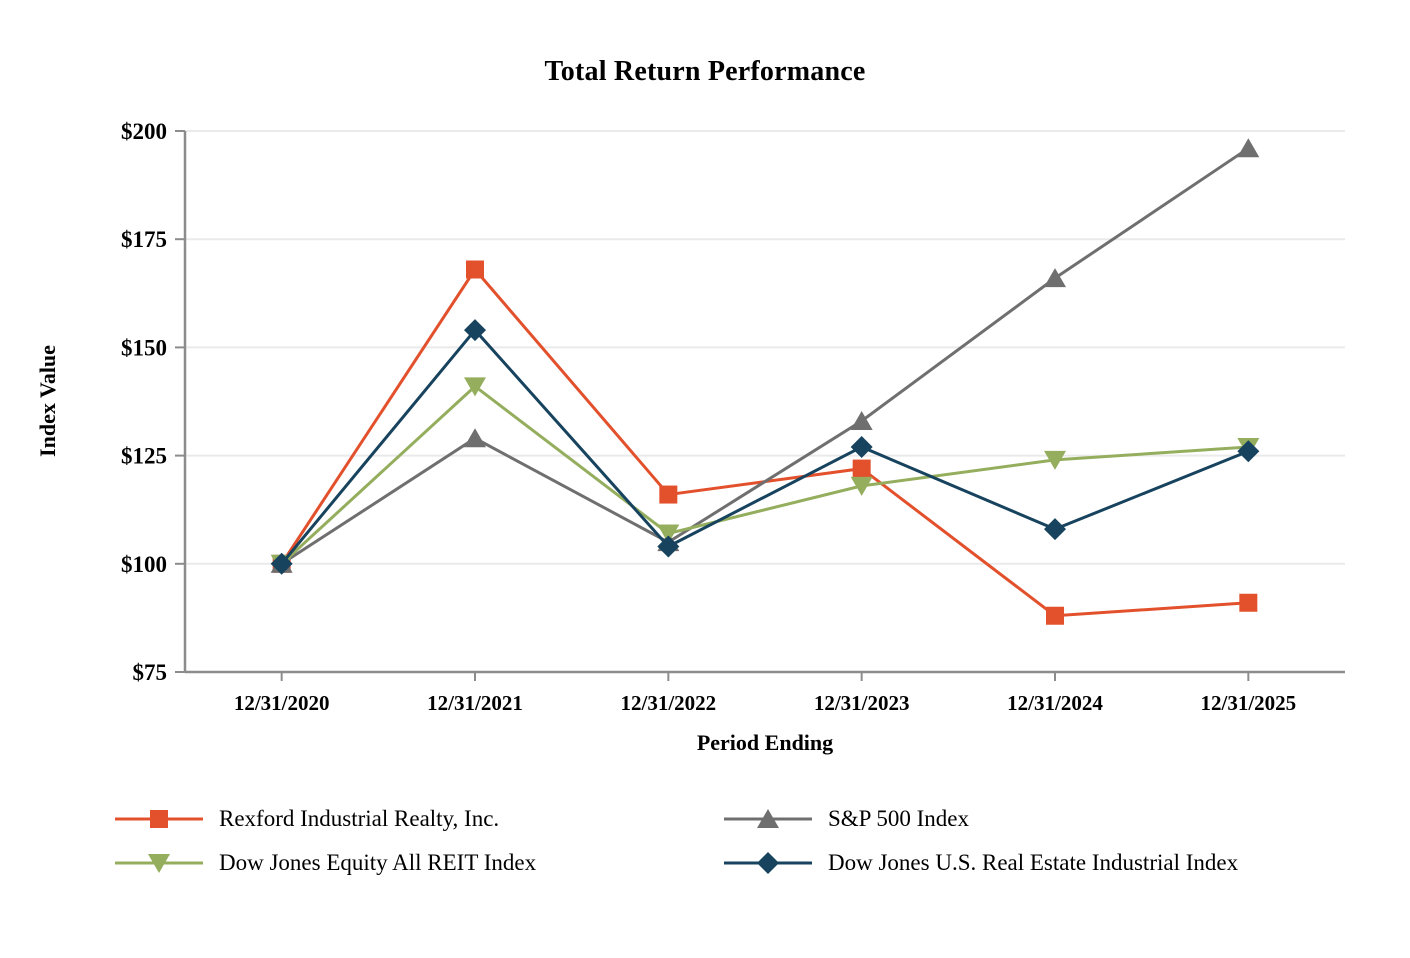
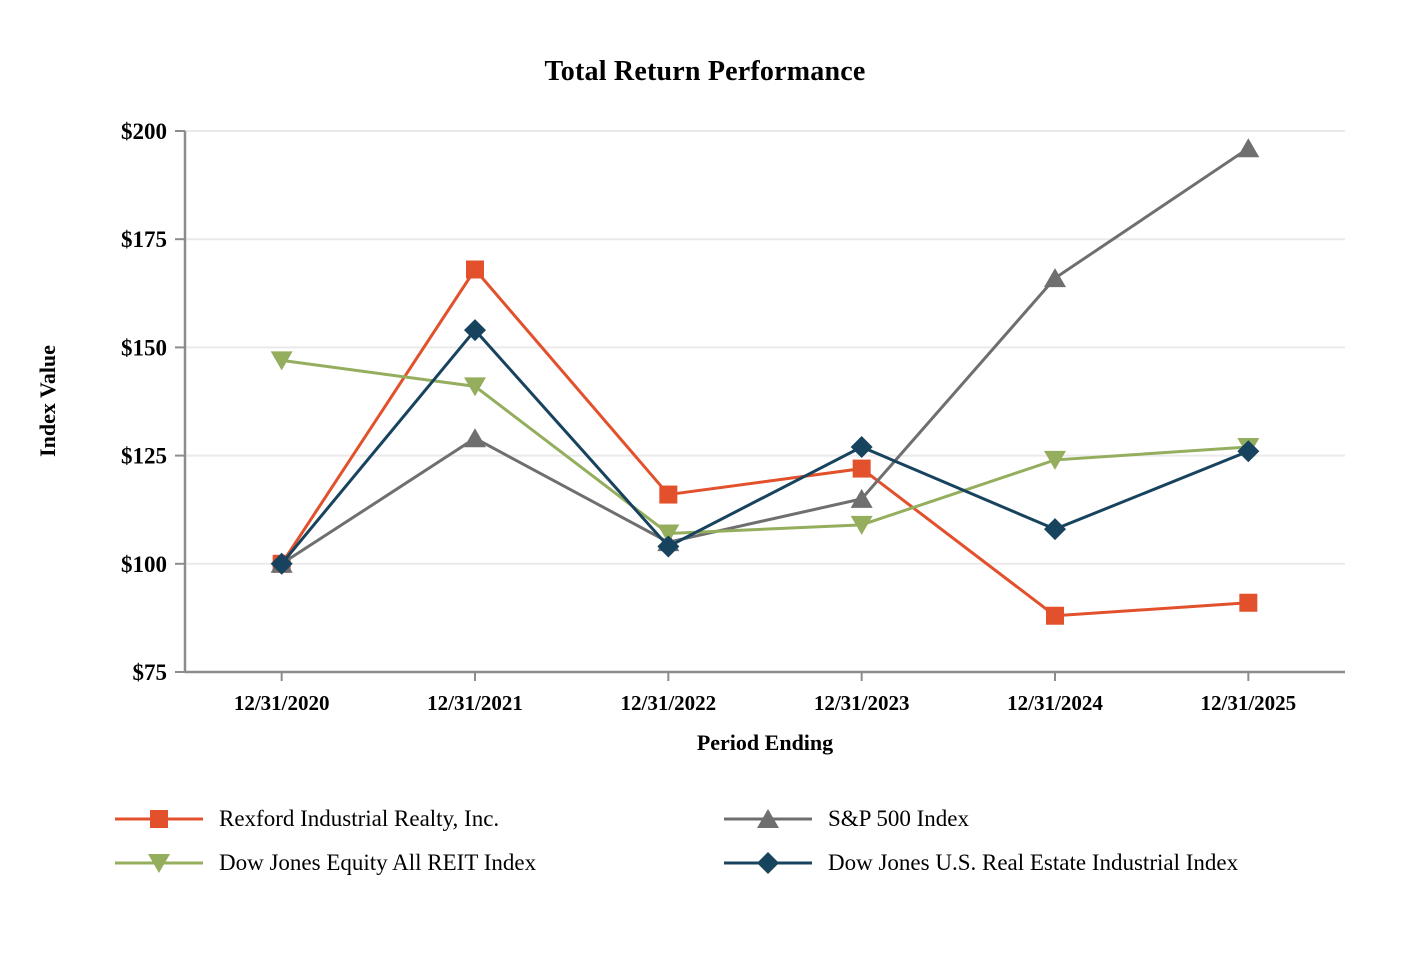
Dow Jones Equity All REIT Index/12/31/2020: $100 -> $147
S&P 500 Index/12/31/2023: $133 -> $115
Dow Jones Equity All REIT Index/12/31/2023: $118 -> $109
